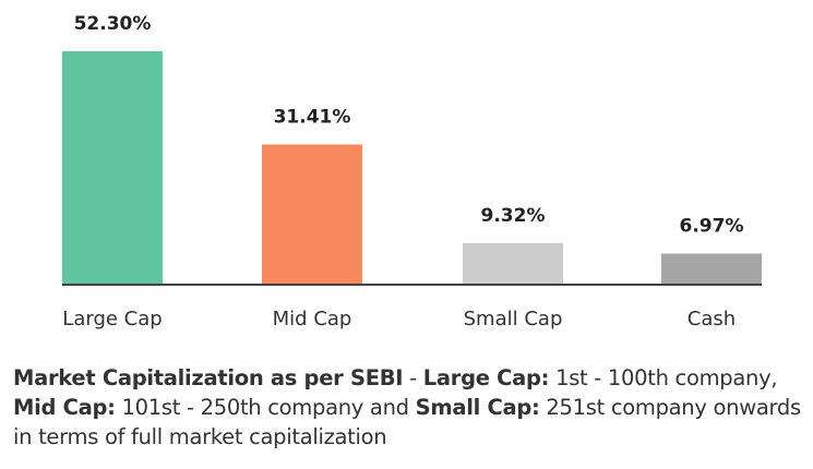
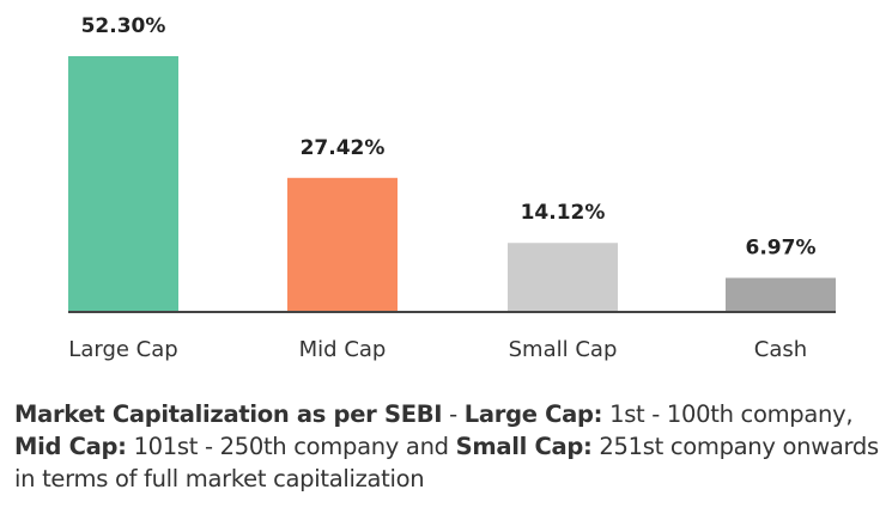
Mid Cap: 31.41% -> 27.42%
Small Cap: 9.32% -> 14.12%
